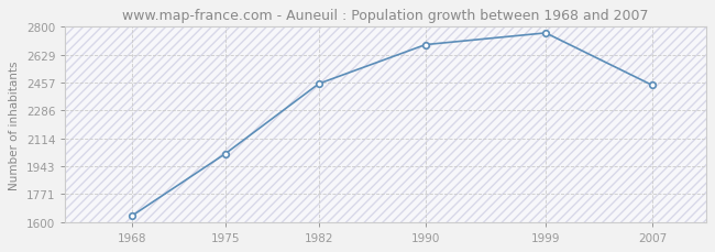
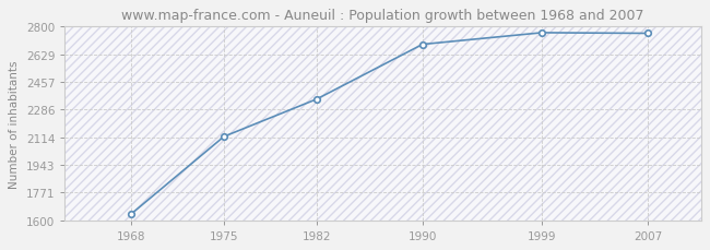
1975: 2020 -> 2120
1982: 2450 -> 2350
2007: 2440 -> 2760
